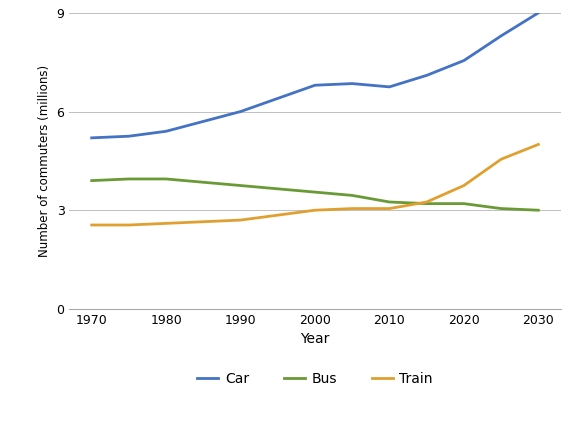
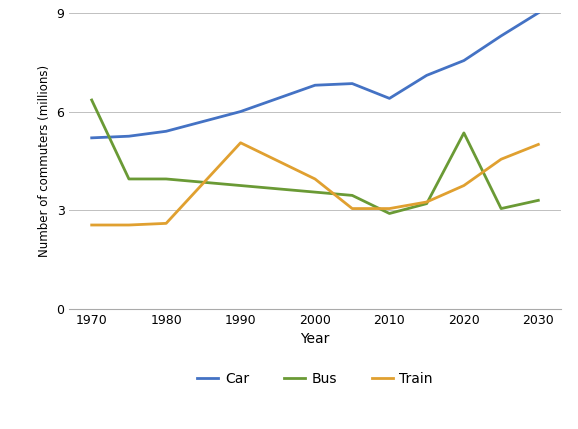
Bus/1970: 3.90 -> 6.35
Train/1990: 2.70 -> 5.05
Train/2000: 3.00 -> 3.95
Car/2010: 6.75 -> 6.40
Bus/2010: 3.25 -> 2.90
Bus/2020: 3.20 -> 5.35
Bus/2030: 3.00 -> 3.30
